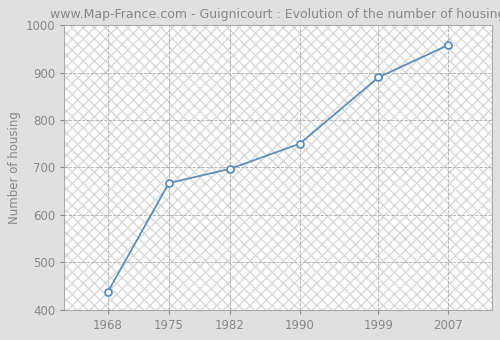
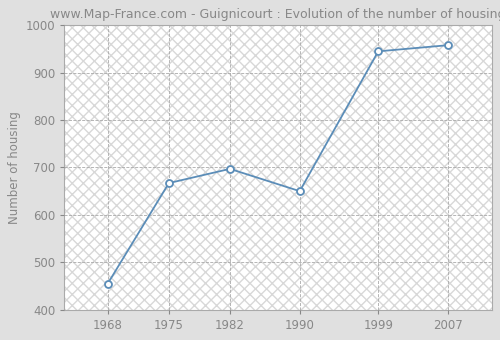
1968: 437 -> 455
1990: 750 -> 650
1999: 890 -> 945
